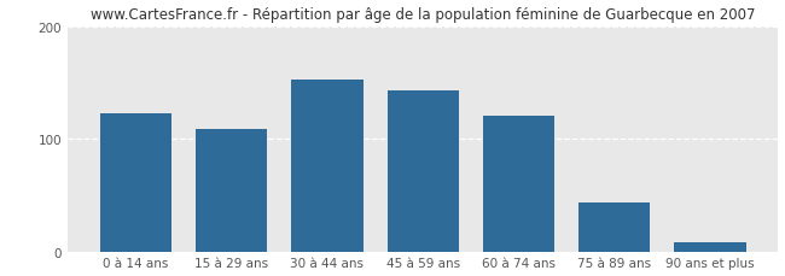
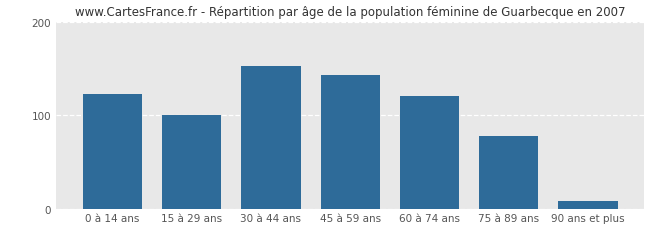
15 à 29 ans: 109 -> 100
75 à 89 ans: 43 -> 78
